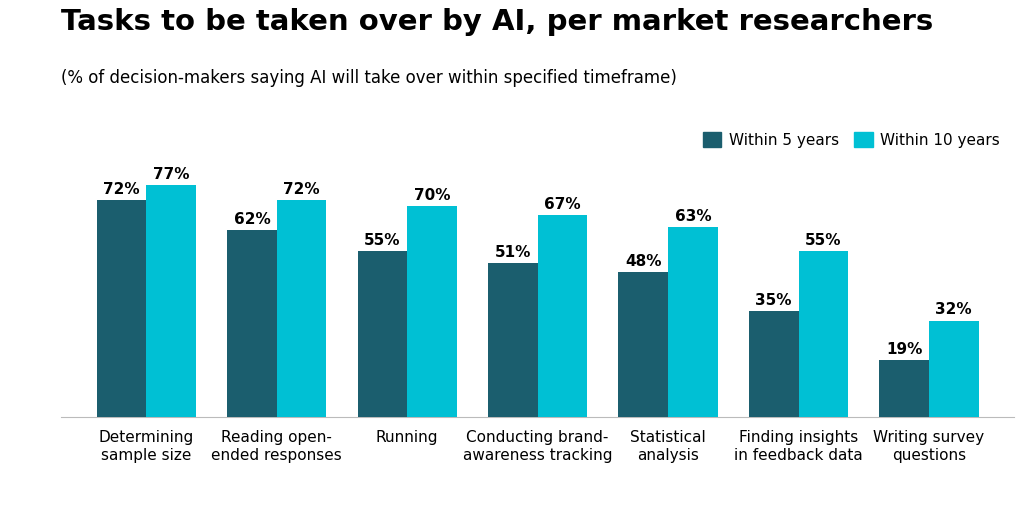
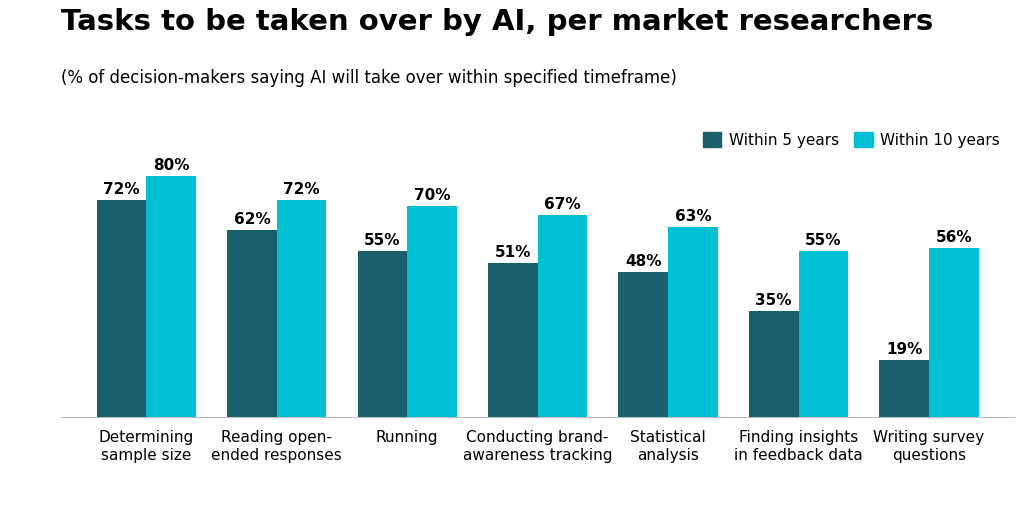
Within 10 years/Determining sample size: 77% -> 80%
Within 10 years/Writing survey questions: 32% -> 56%
